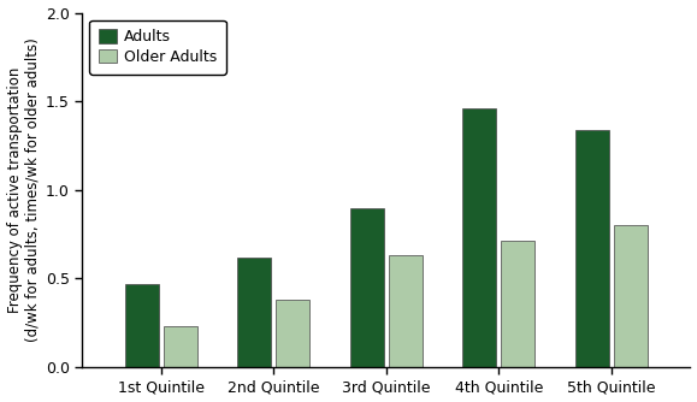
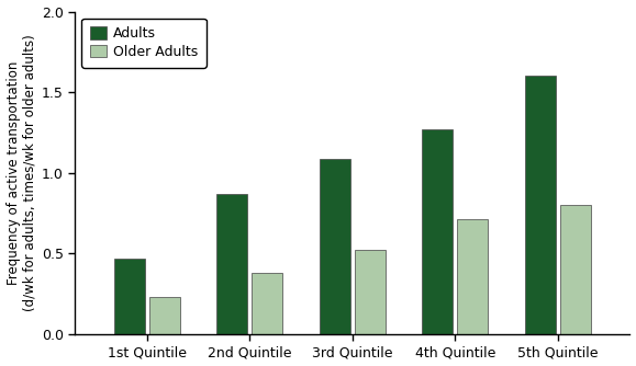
Adults/2nd Quintile: 0.62 -> 0.87
Adults/3rd Quintile: 0.90 -> 1.09
Older Adults/3rd Quintile: 0.63 -> 0.52
Adults/4th Quintile: 1.46 -> 1.27
Adults/5th Quintile: 1.34 -> 1.60
